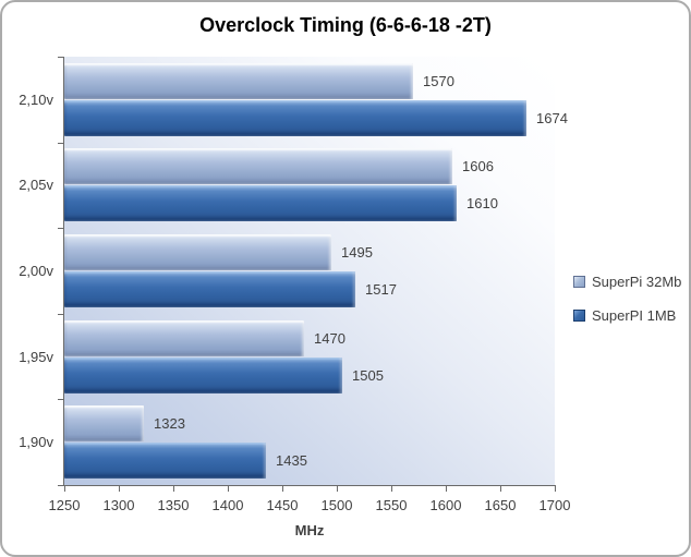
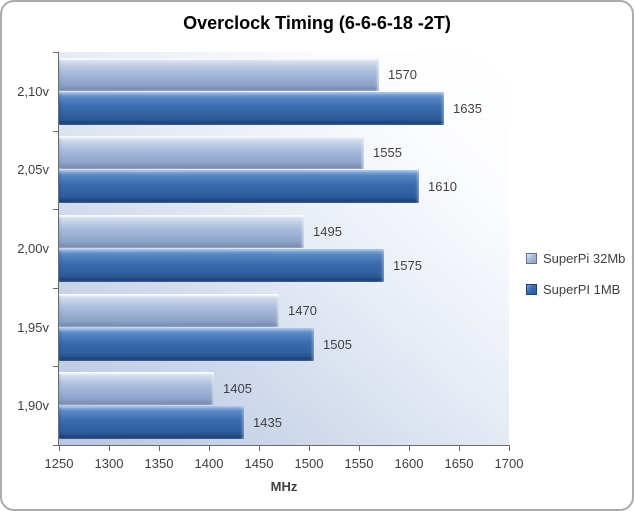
SuperPI 1MB/2,10v: 1674 -> 1635
SuperPi 32Mb/2,05v: 1606 -> 1555
SuperPI 1MB/2,00v: 1517 -> 1575
SuperPi 32Mb/1,90v: 1323 -> 1405
